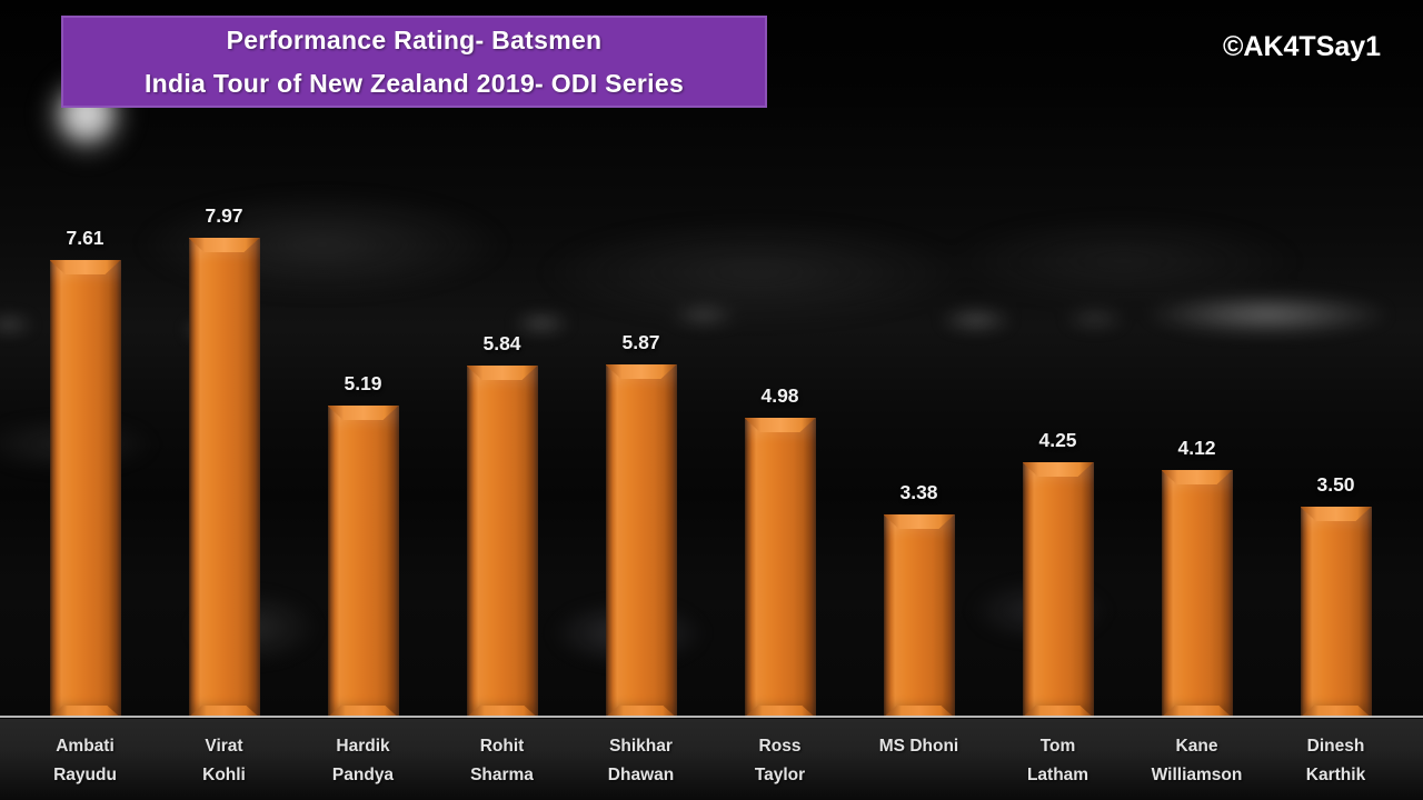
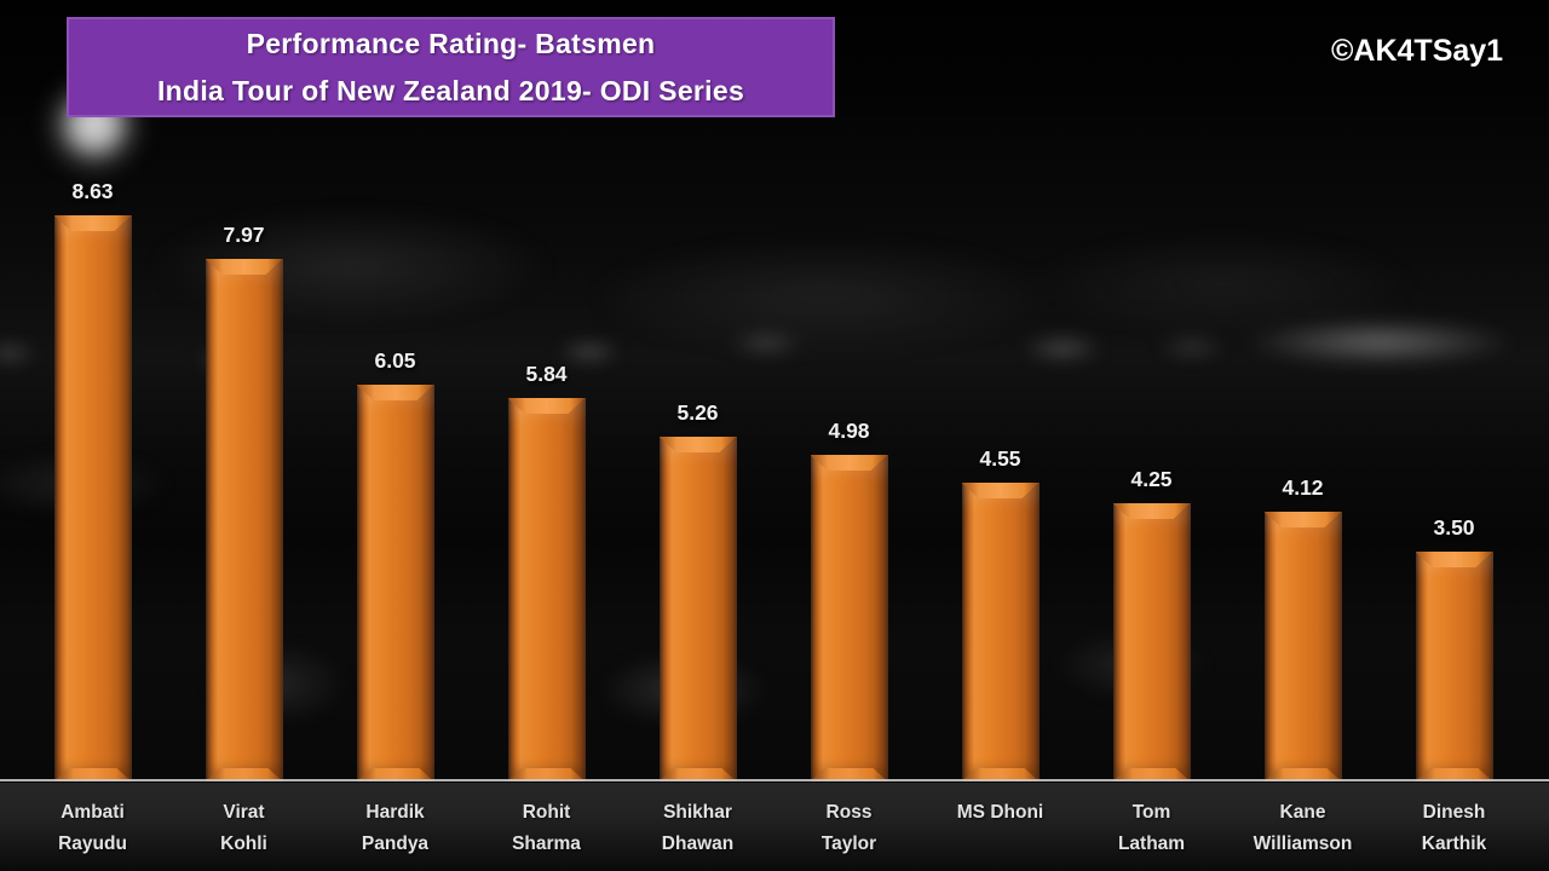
Ambati Rayudu: 7.61 -> 8.63
Hardik Pandya: 5.19 -> 6.05
Shikhar Dhawan: 5.87 -> 5.26
MS Dhoni: 3.38 -> 4.55
